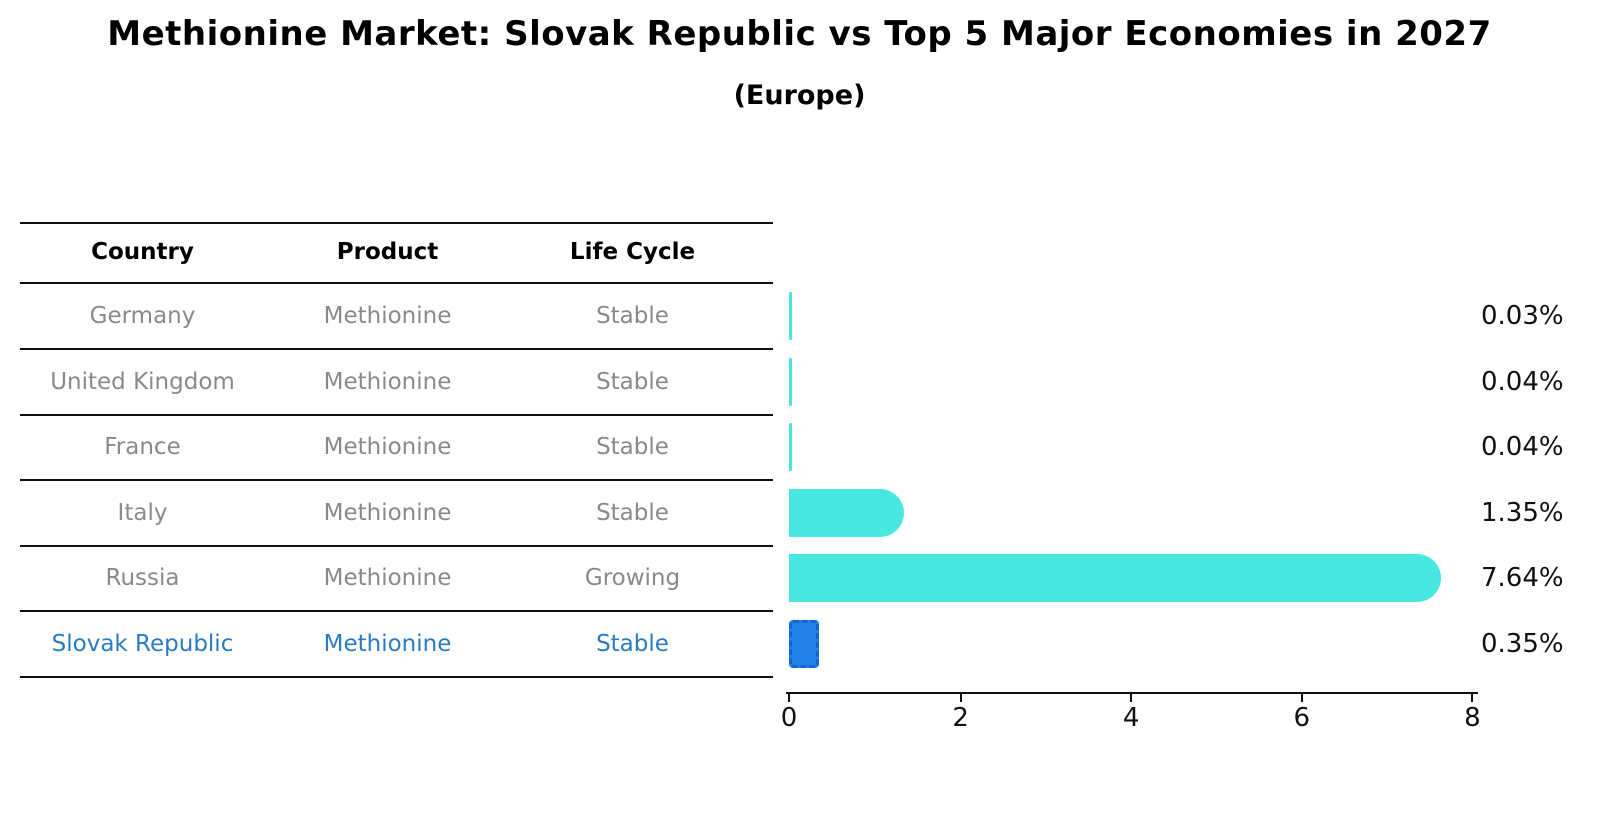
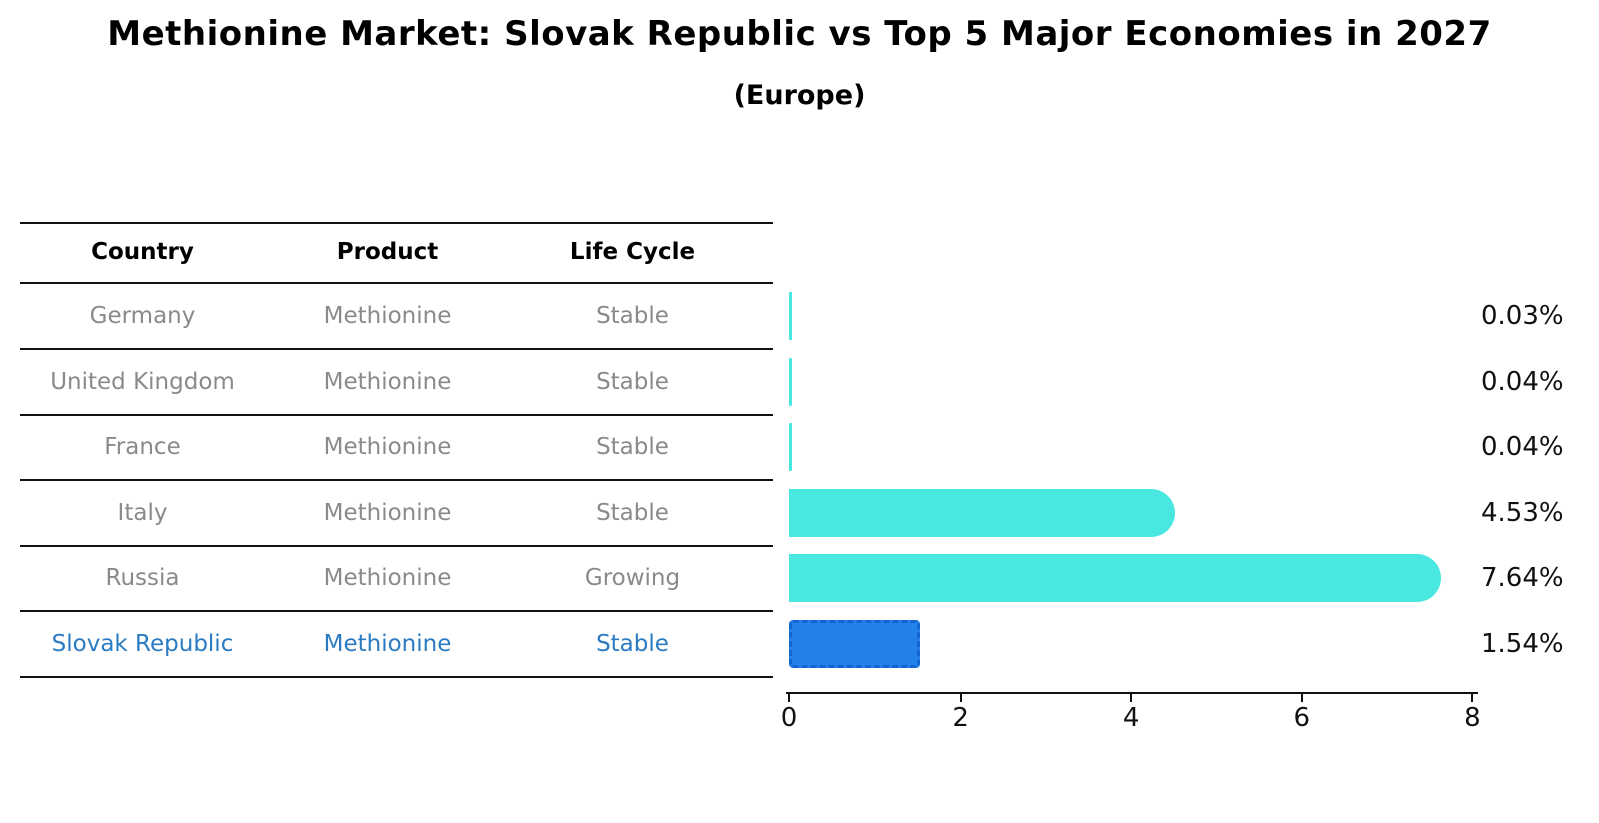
Italy: 1.35% -> 4.53%
Slovak Republic: 0.35% -> 1.54%
